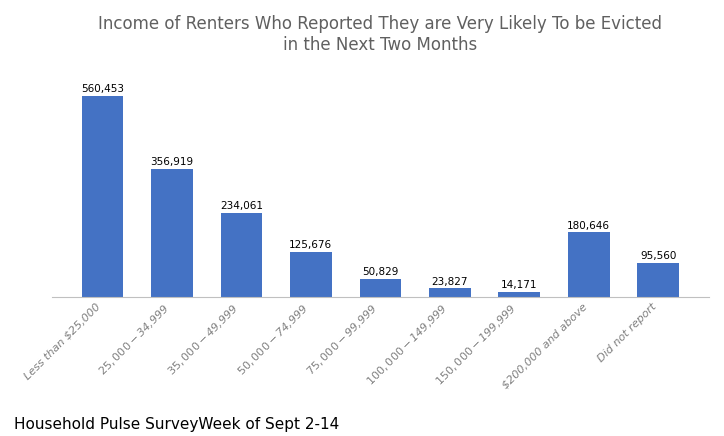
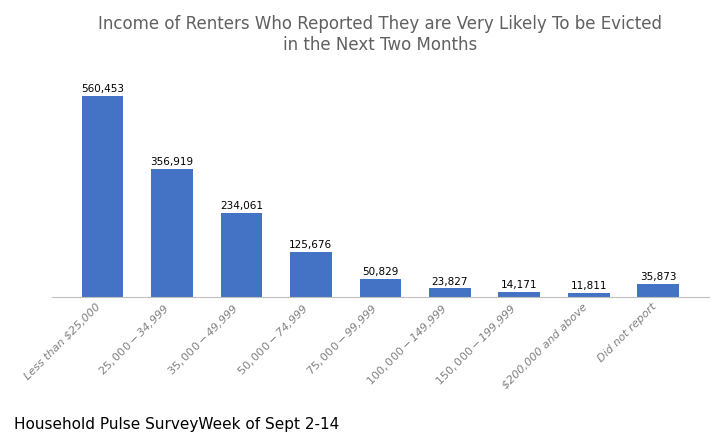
$200,000 and above: 180,646 -> 11,811
Did not report: 95,560 -> 35,873
